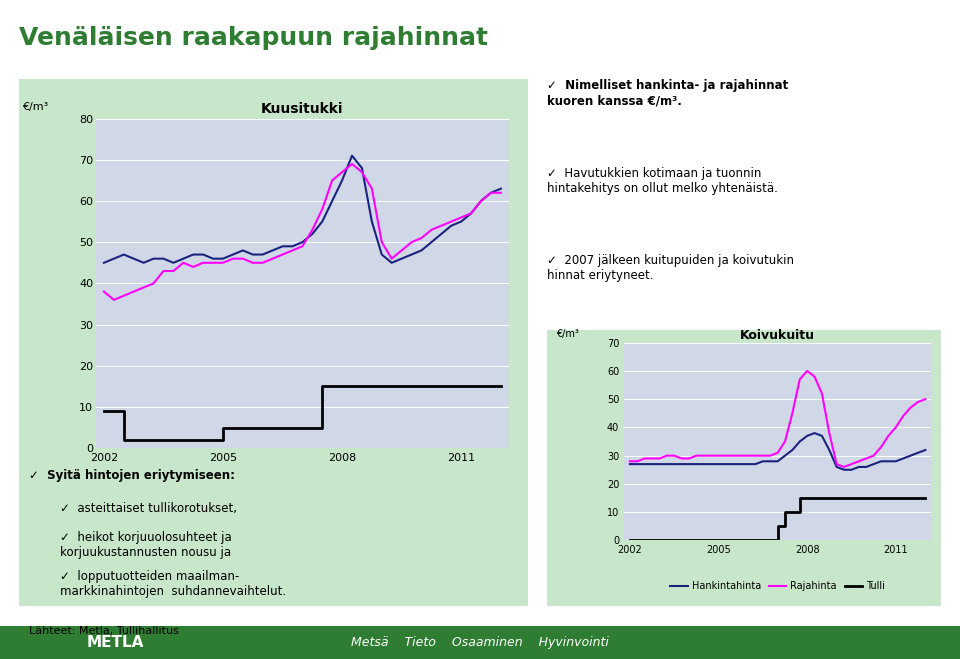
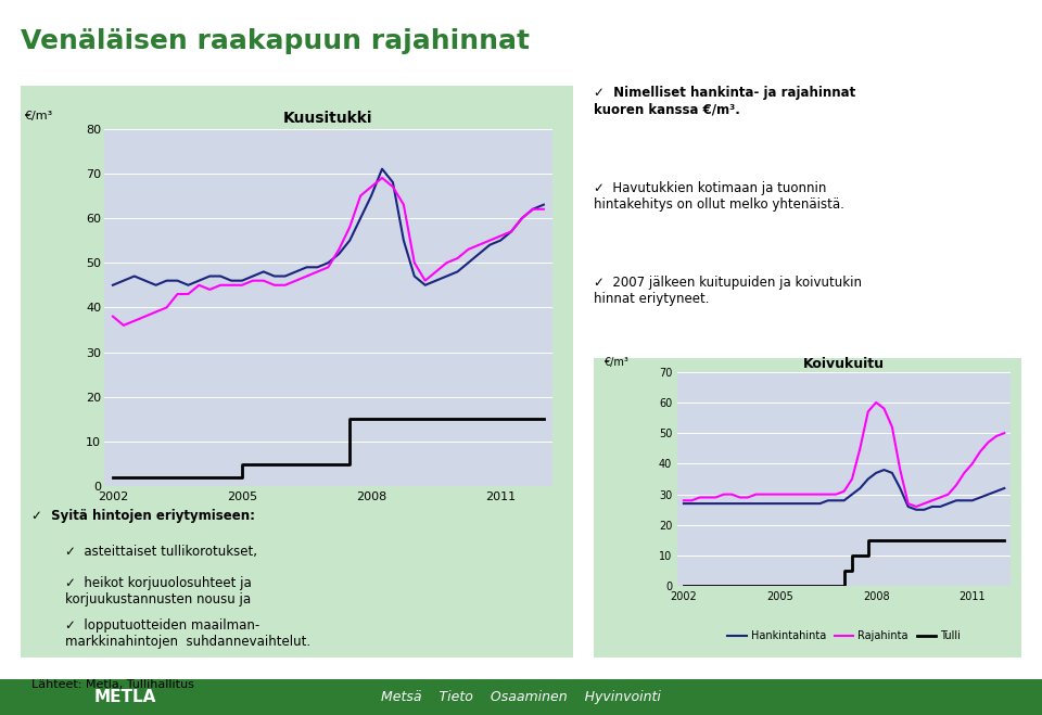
Kuusitukki/Tulli/2002: 9 -> 2
